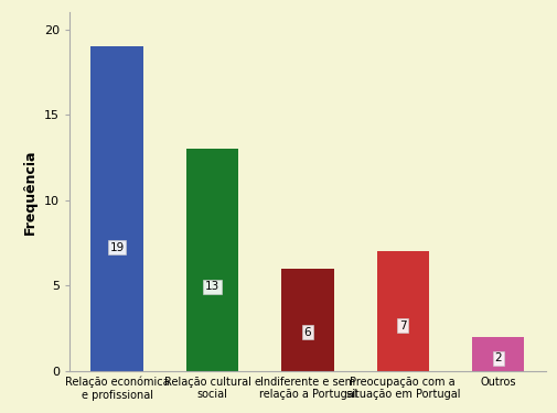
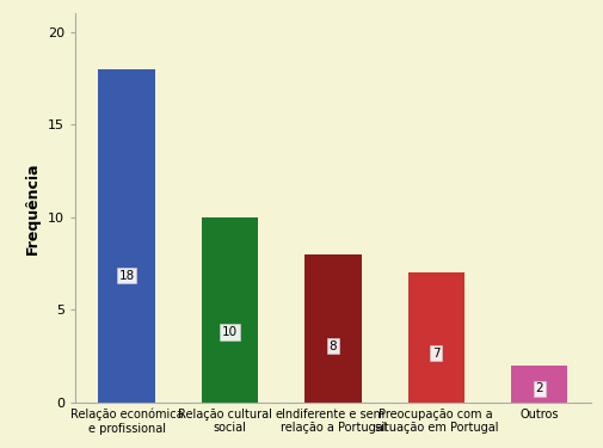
Relação económica e profissional: 19 -> 18
Relação cultural e social: 13 -> 10
Indiferente e sem relação a Portugal: 6 -> 8
